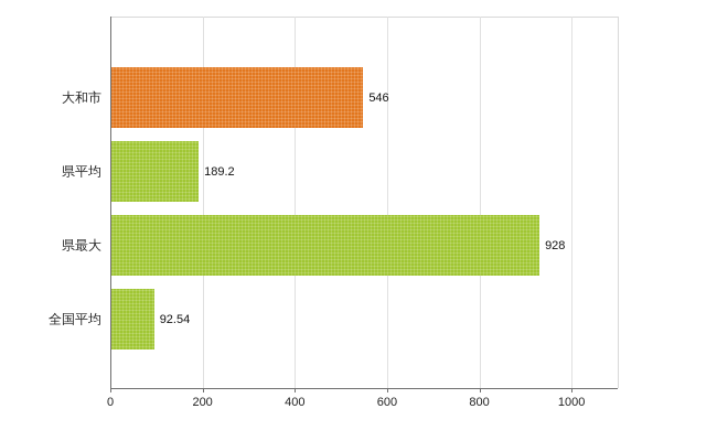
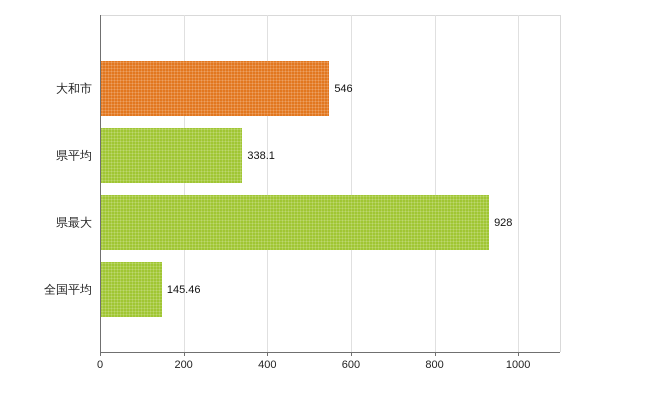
県平均: 189.2 -> 338.1
全国平均: 92.54 -> 145.46
